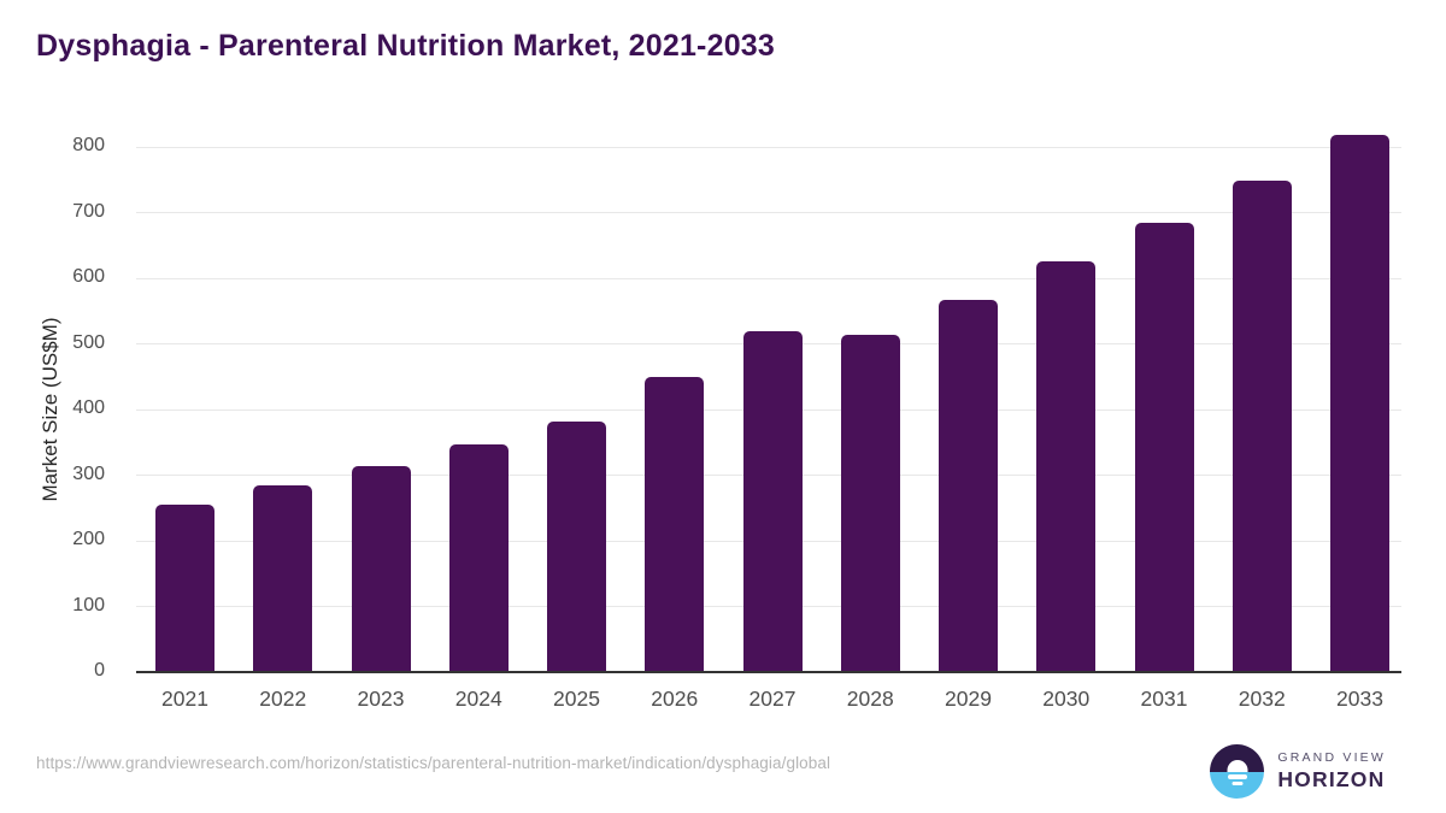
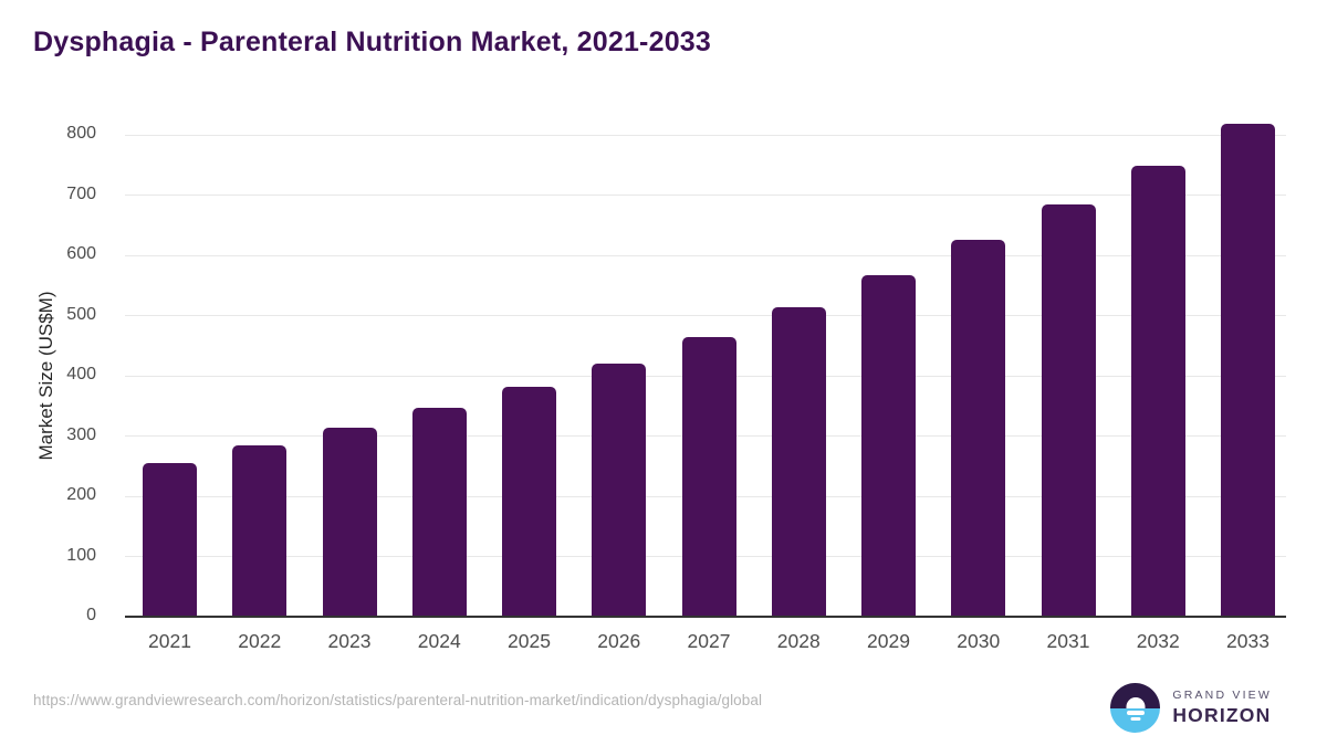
2026: 450 -> 420
2027: 520 -> 460
